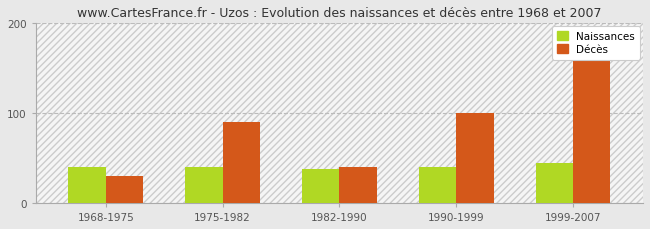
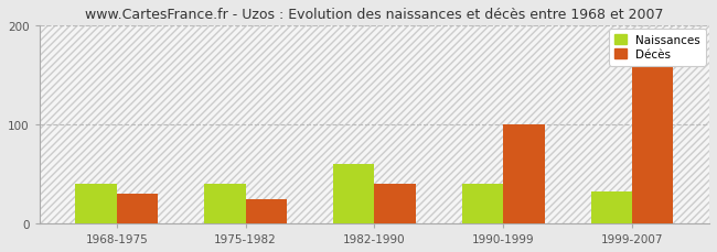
Décès/1975-1982: 90 -> 25
Naissances/1982-1990: 38 -> 60
Naissances/1999-2007: 44 -> 32
